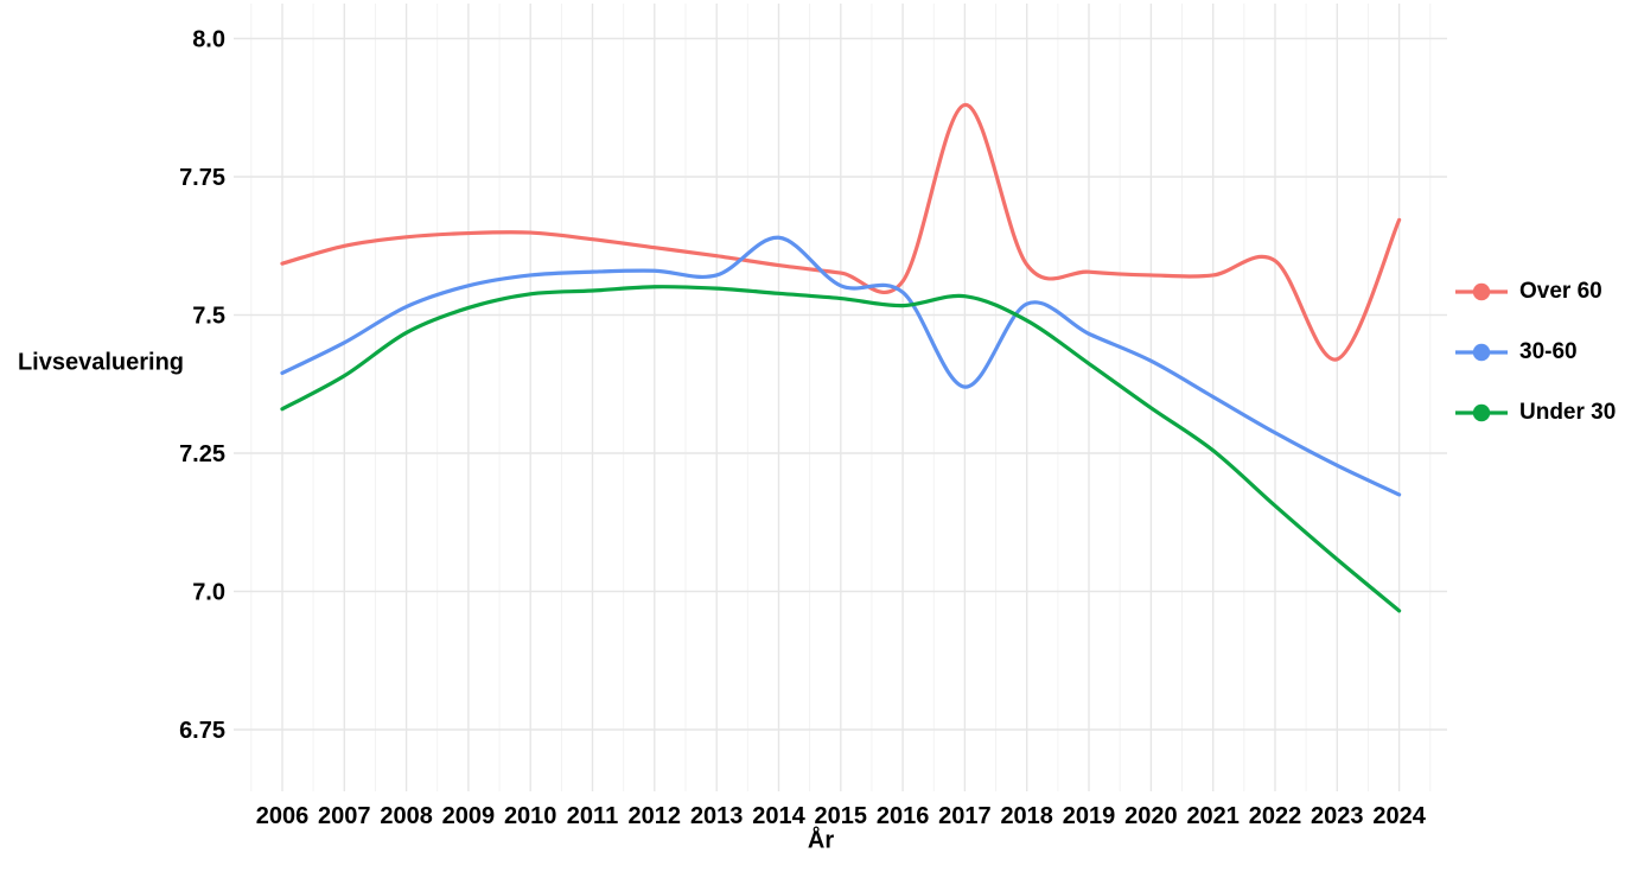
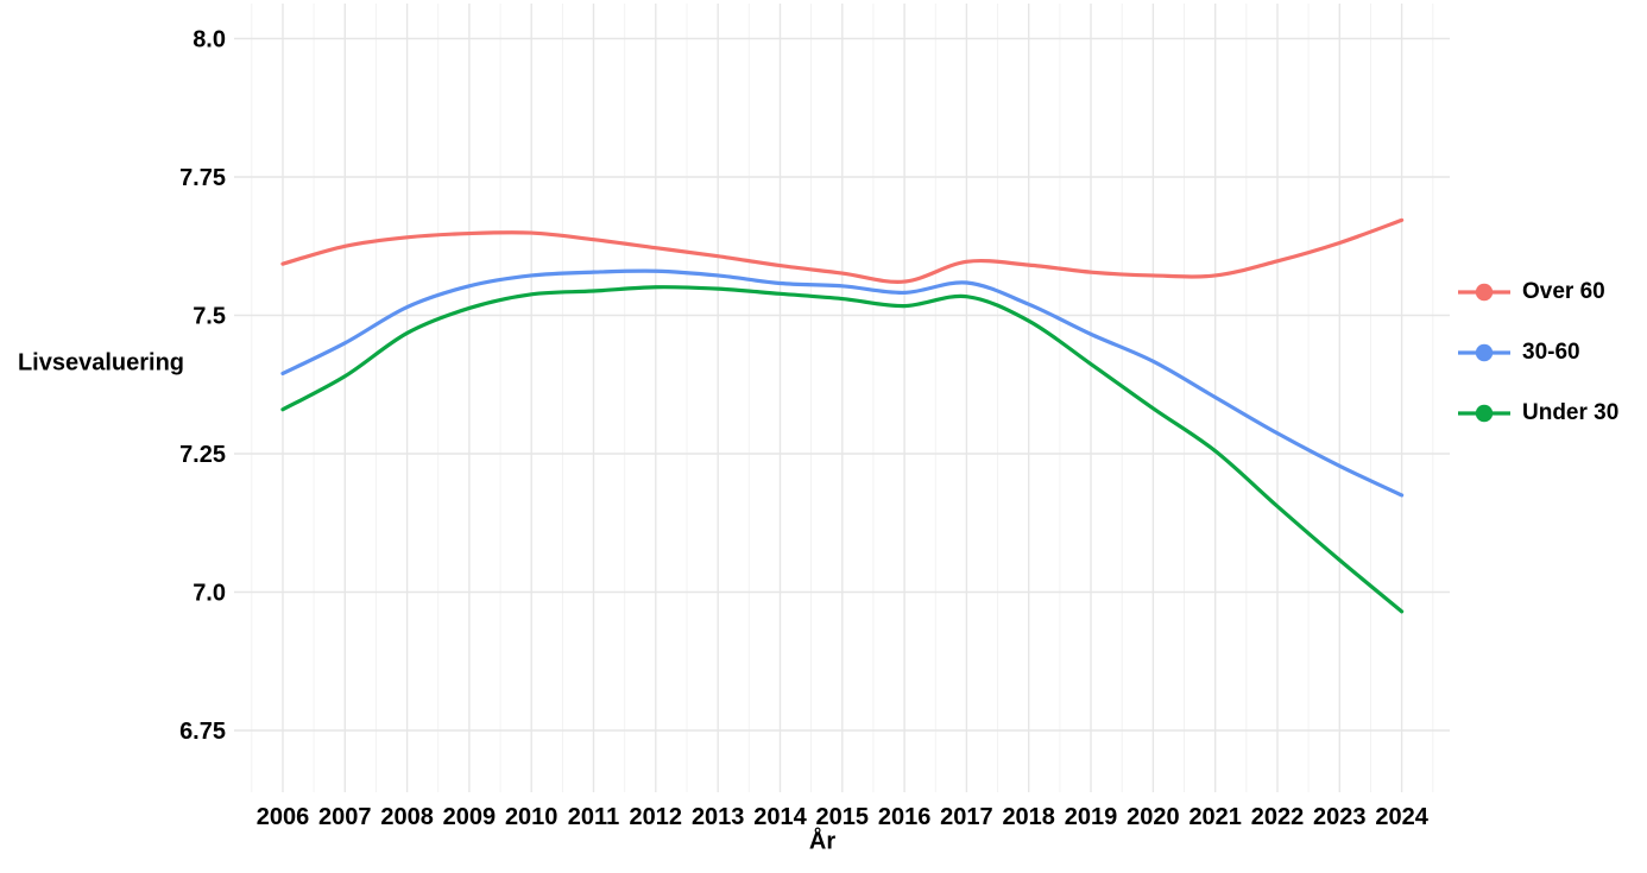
30-60/2014: 7.64 -> 7.56
Over 60/2017: 7.88 -> 7.60
30-60/2017: 7.37 -> 7.56
Over 60/2023: 7.42 -> 7.63
